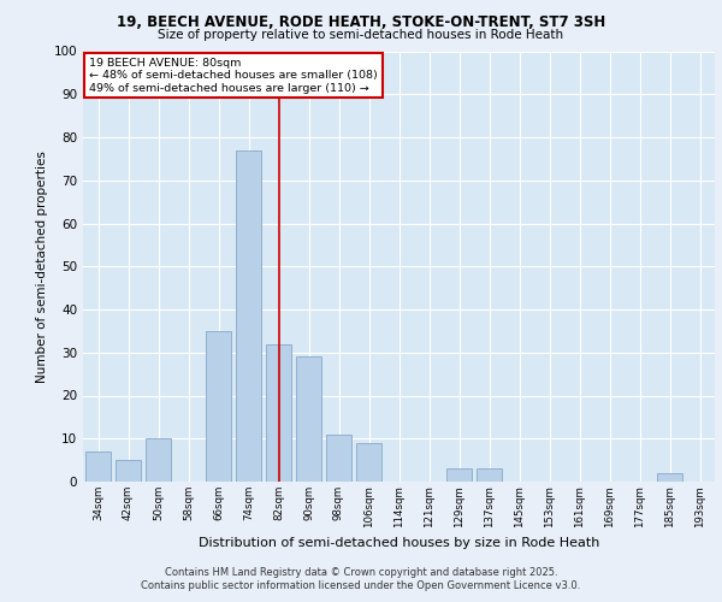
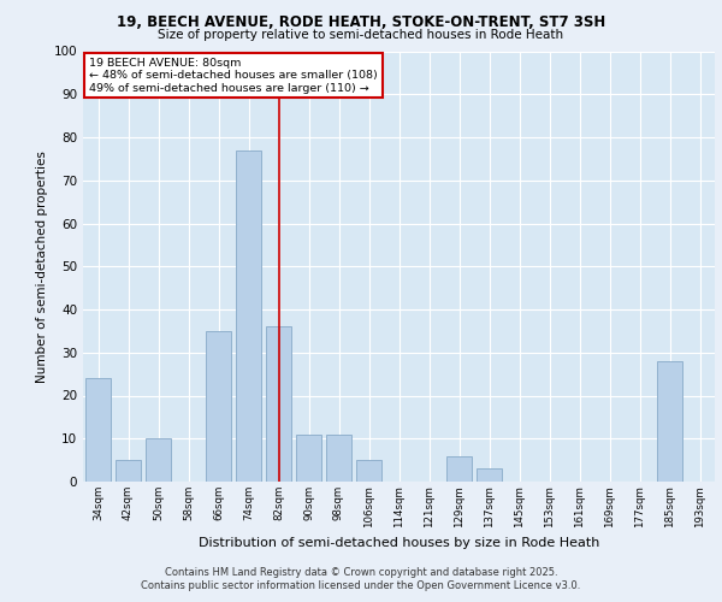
34sqm: 7 -> 24
82sqm: 32 -> 36
90sqm: 29 -> 11
106sqm: 9 -> 5
129sqm: 3 -> 6
185sqm: 2 -> 28
